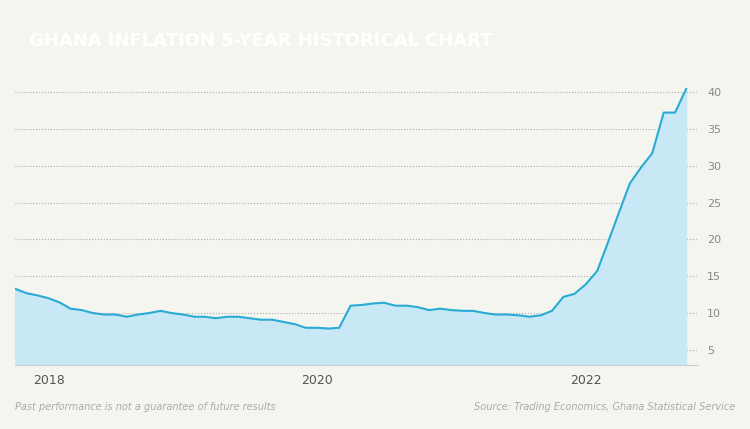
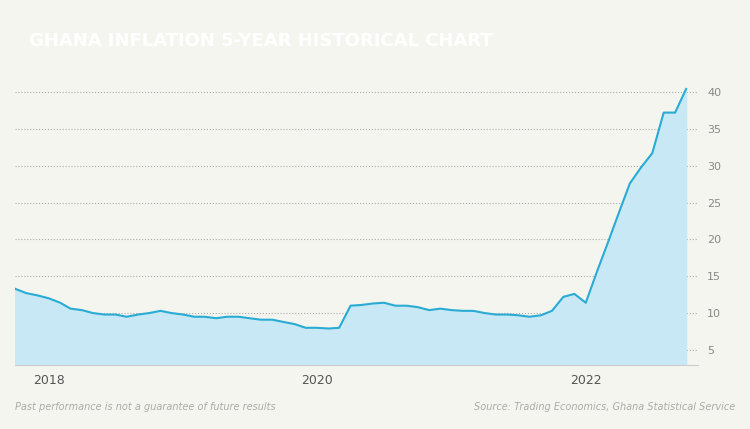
2022: 13.9 -> 11.4
